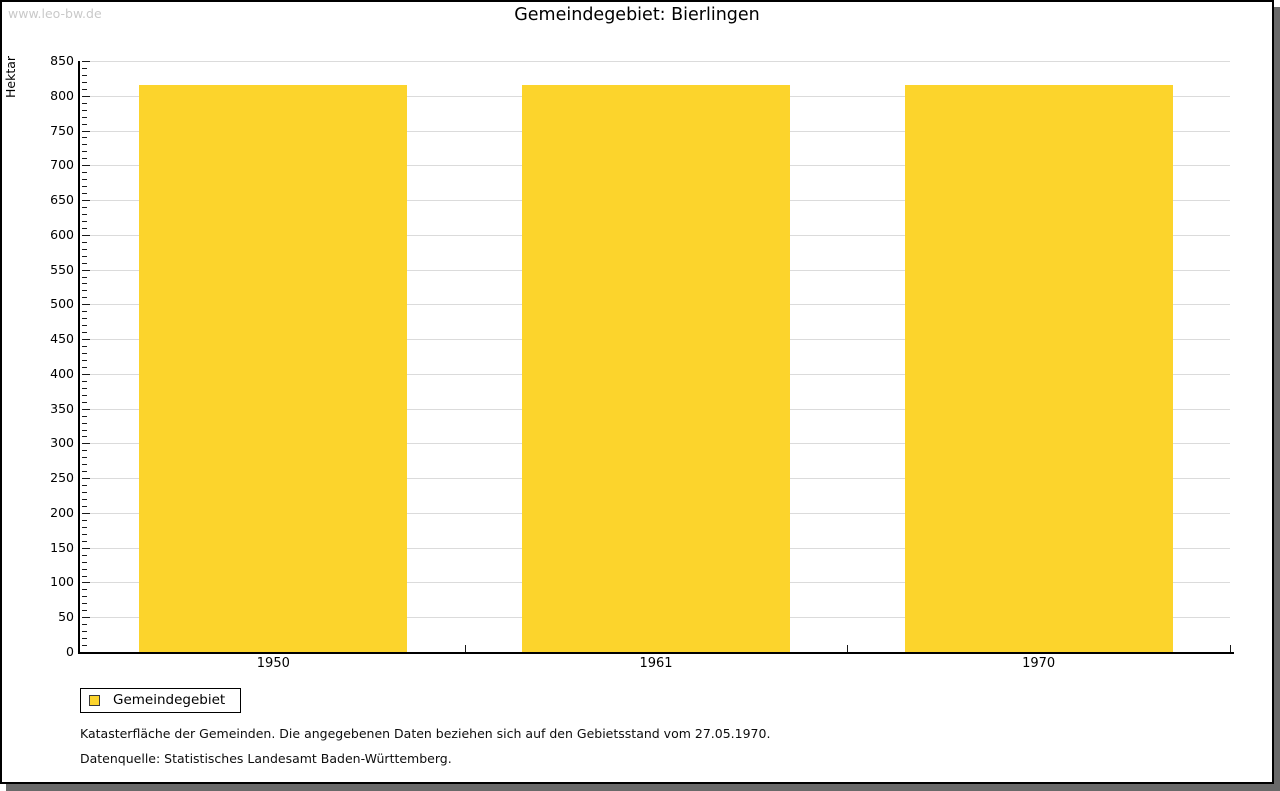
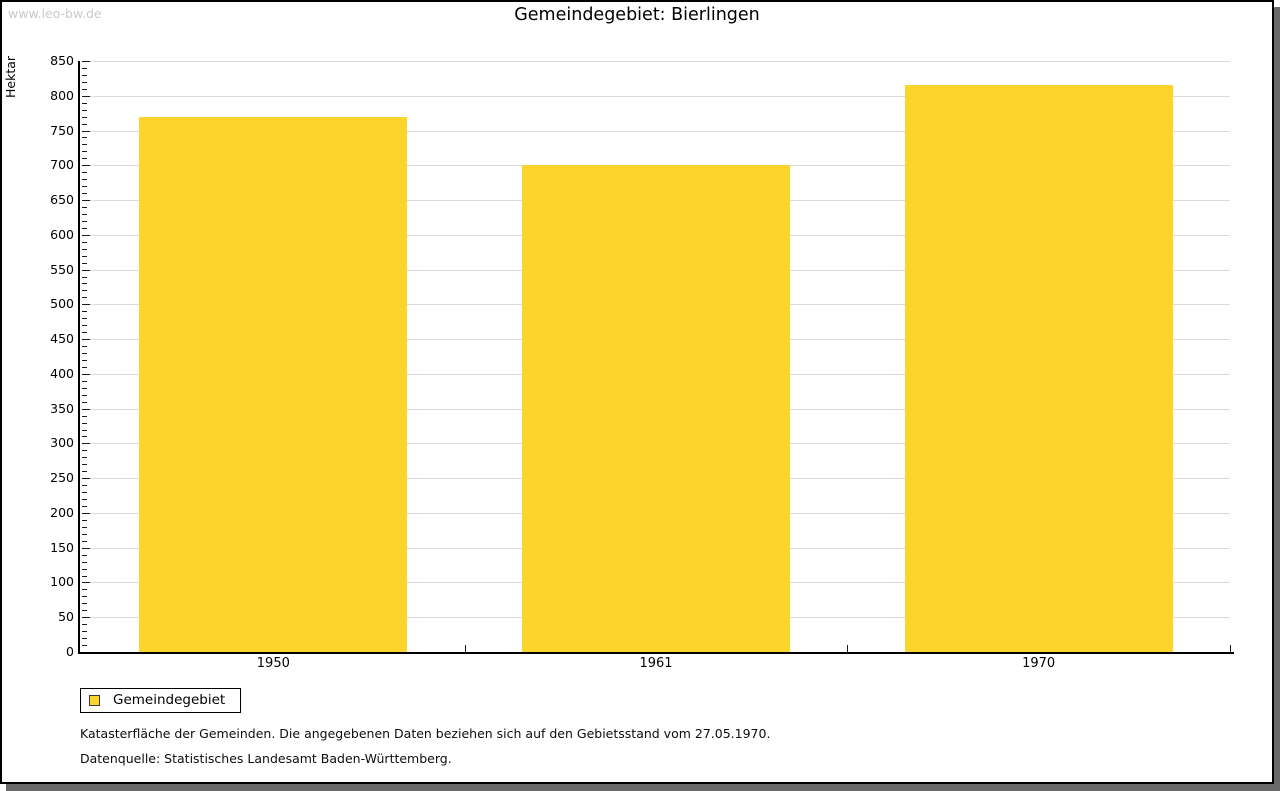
1950: 820 -> 770
1961: 820 -> 700
